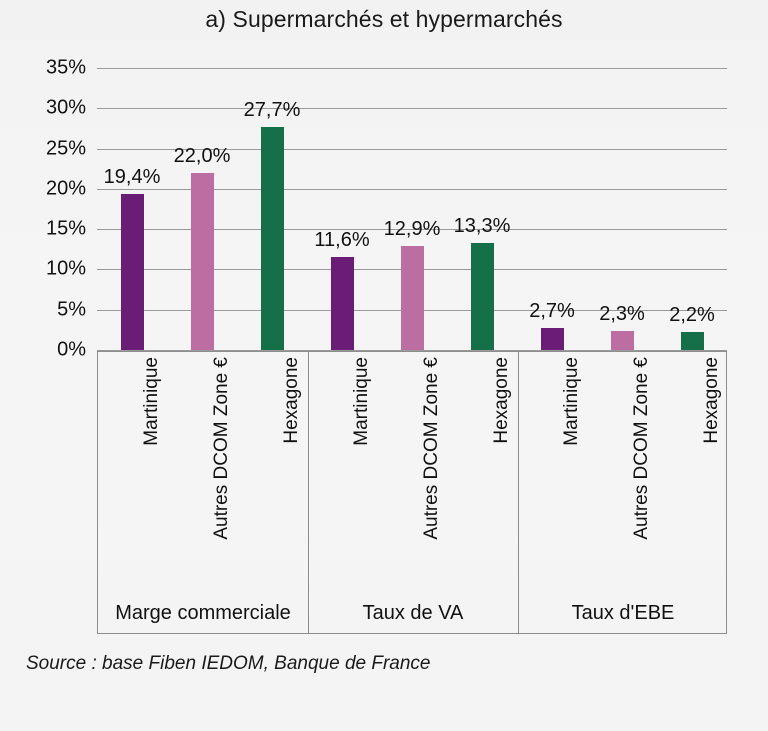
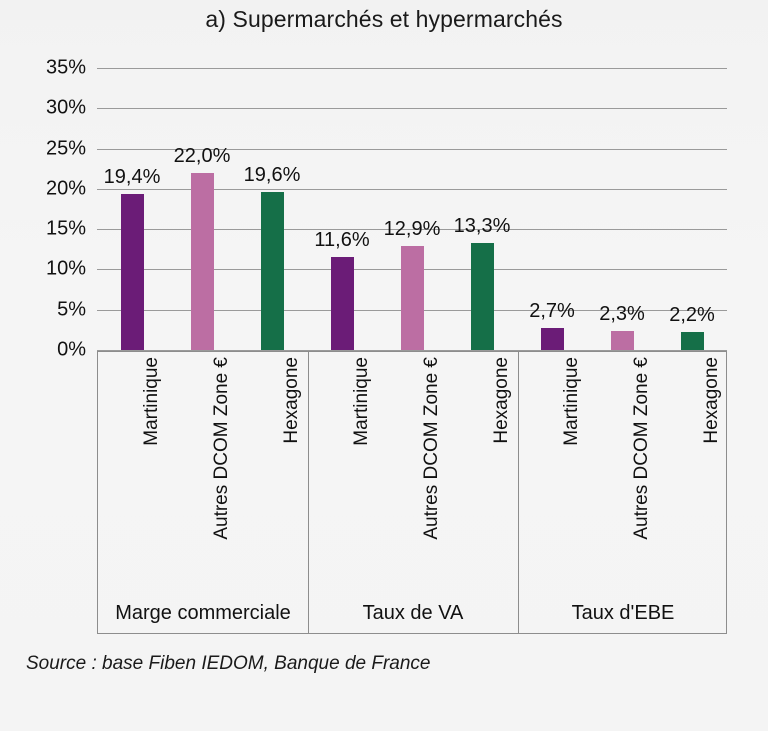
Marge commerciale/Hexagone: 27,7% -> 19,6%
